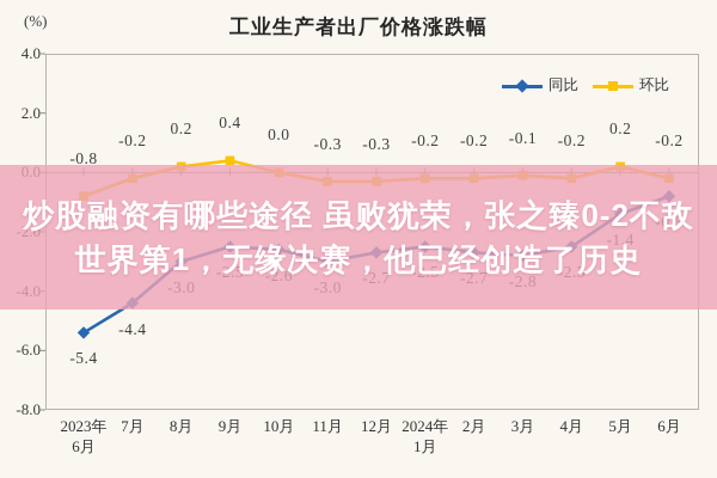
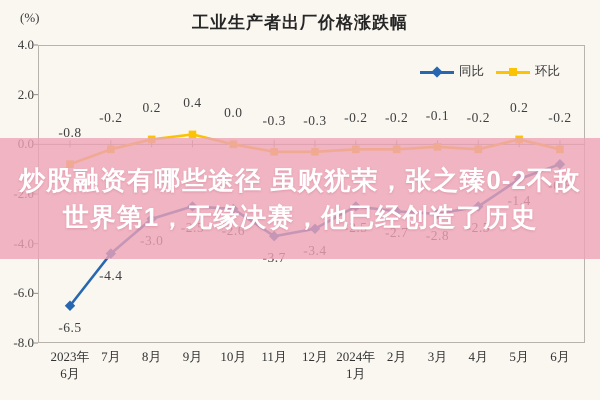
同比/2023年6月: -5.4 -> -6.5
同比/11月: -3.0 -> -3.7
同比/12月: -2.7 -> -3.4
